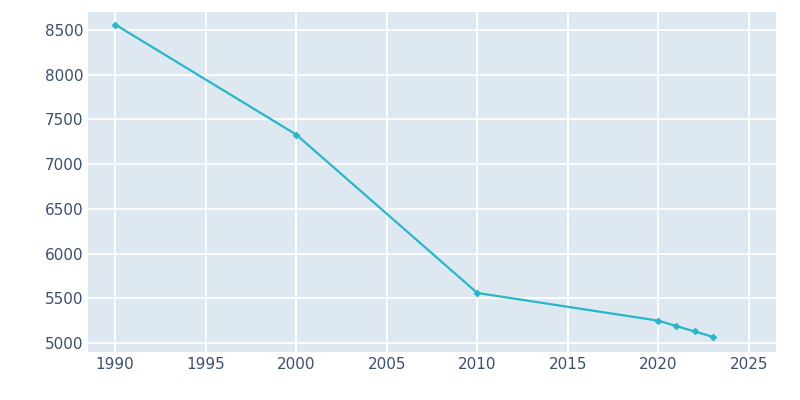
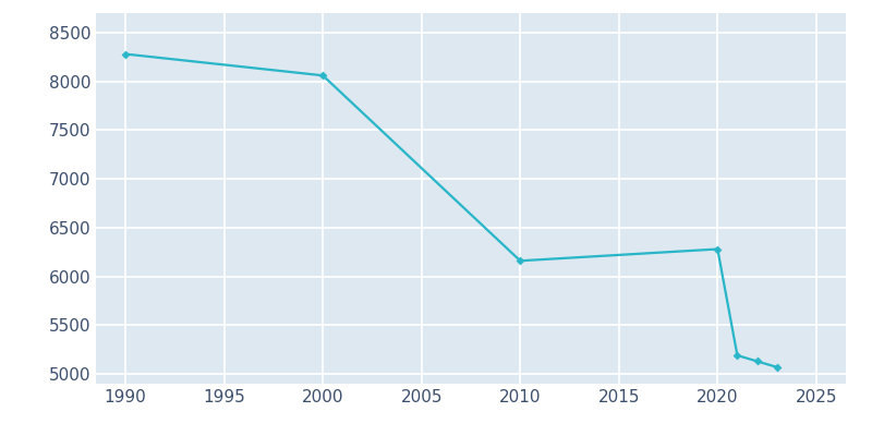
1990: 8560 -> 8280
2000: 7330 -> 8060
2010: 5560 -> 6160
2020: 5250 -> 6280
